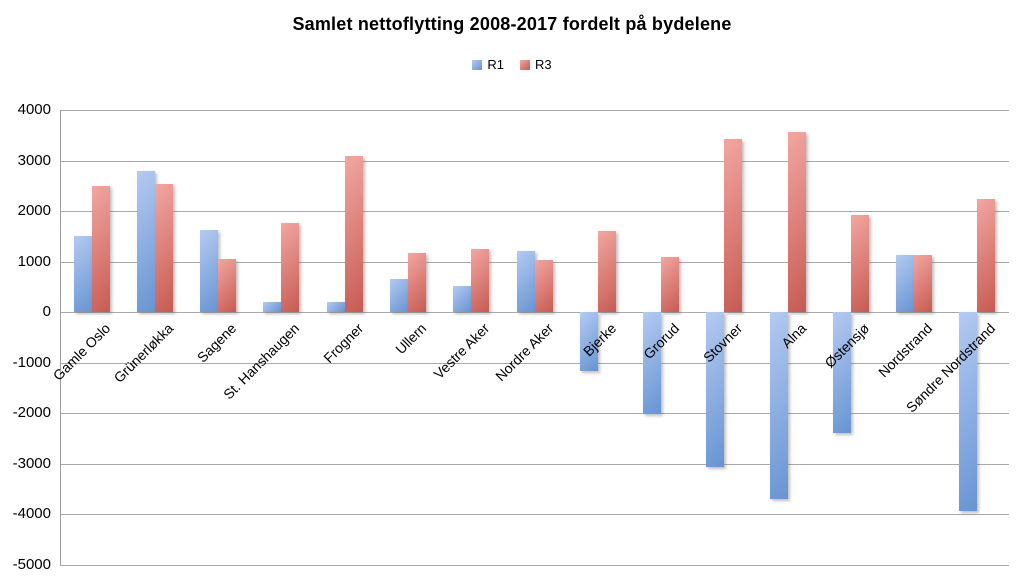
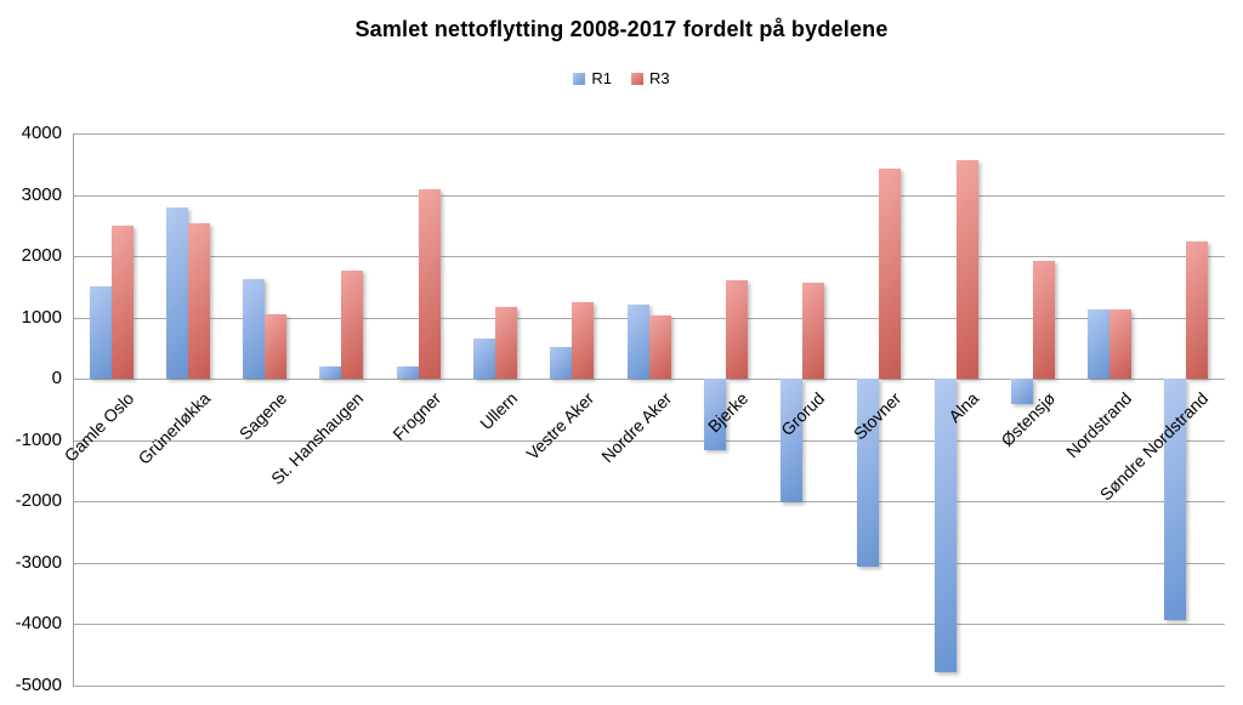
R3/Grorud: 1100 -> 1600
R1/Alna: -3700 -> -4800
R1/Østensjø: -2400 -> -400
